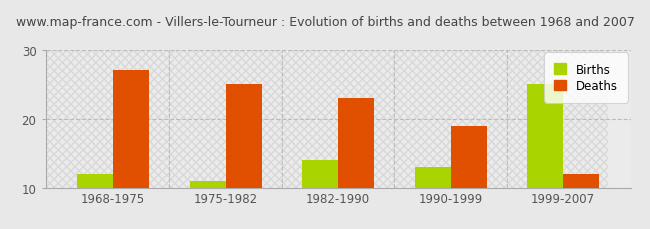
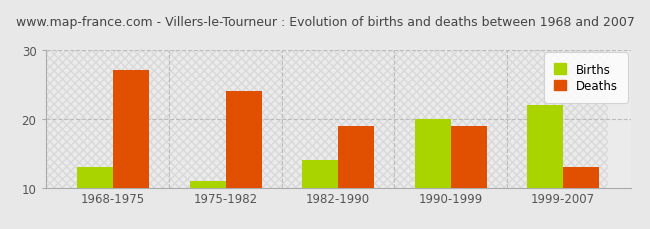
Births/1968-1975: 12 -> 13
Deaths/1975-1982: 25 -> 24
Deaths/1982-1990: 23 -> 19
Births/1990-1999: 13 -> 20
Births/1999-2007: 25 -> 22
Deaths/1999-2007: 12 -> 13
